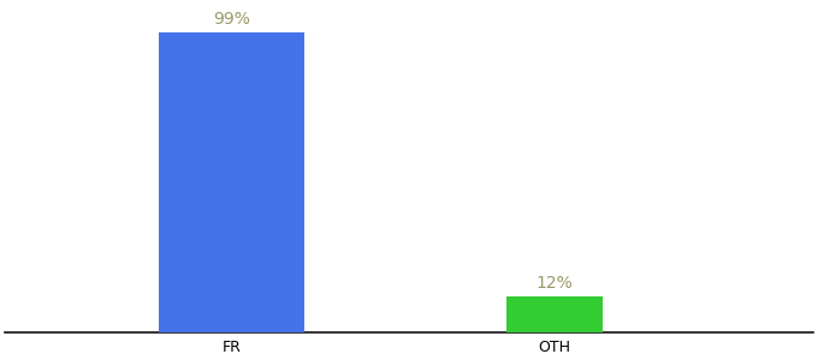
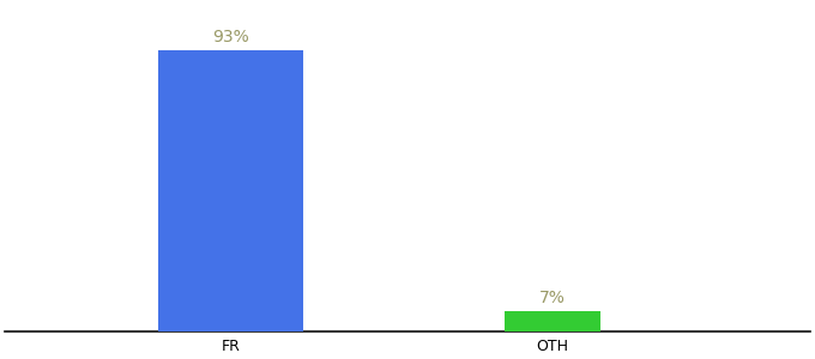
FR: 99% -> 93%
OTH: 12% -> 7%
